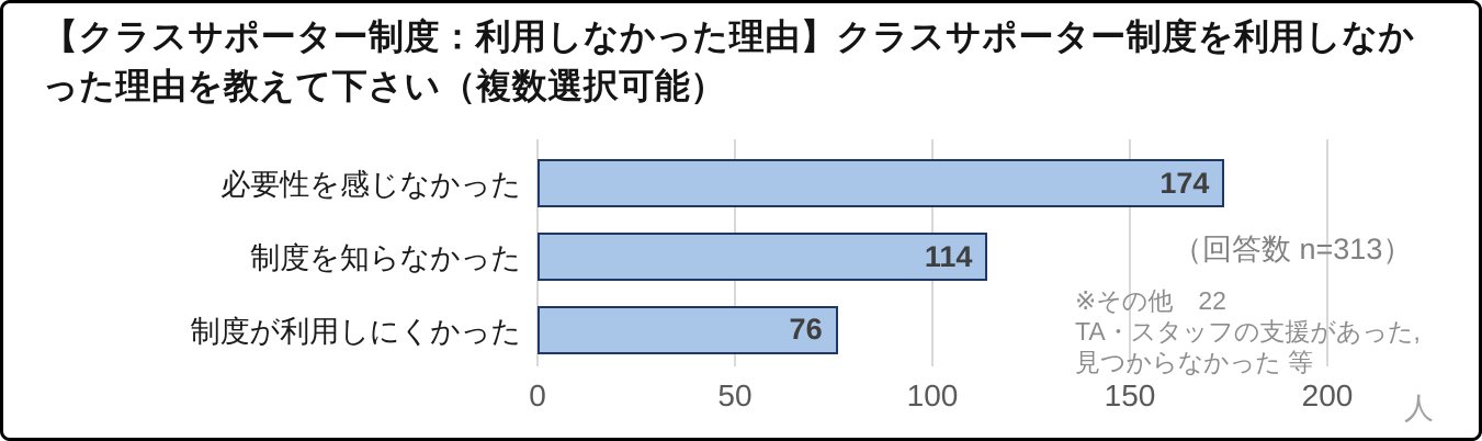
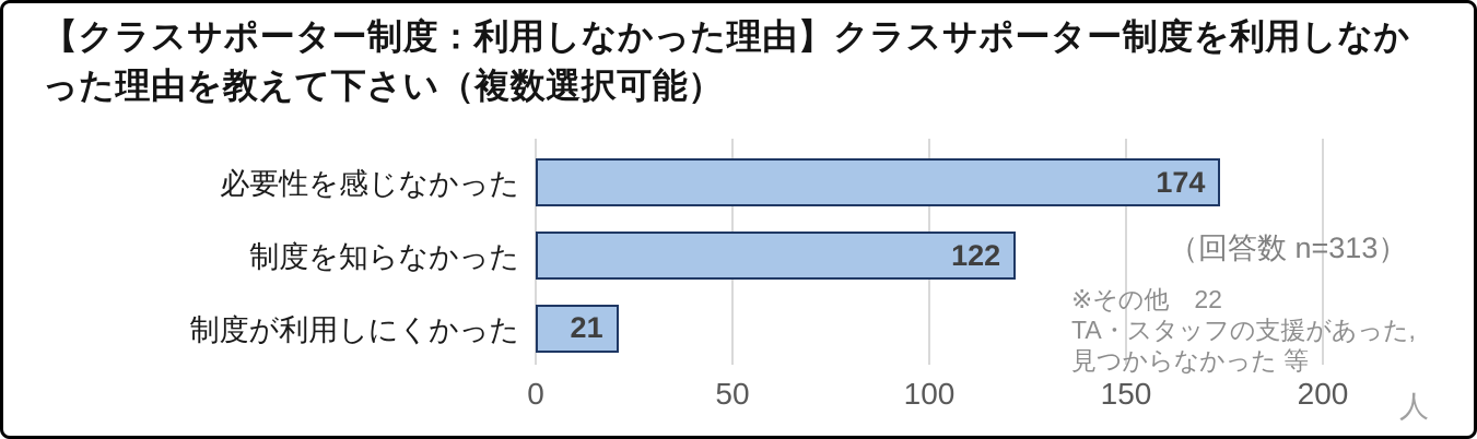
制度を知らなかった: 114 -> 122
制度が利用しにくかった: 76 -> 21
